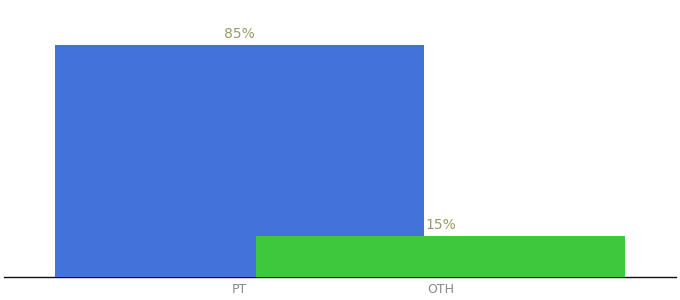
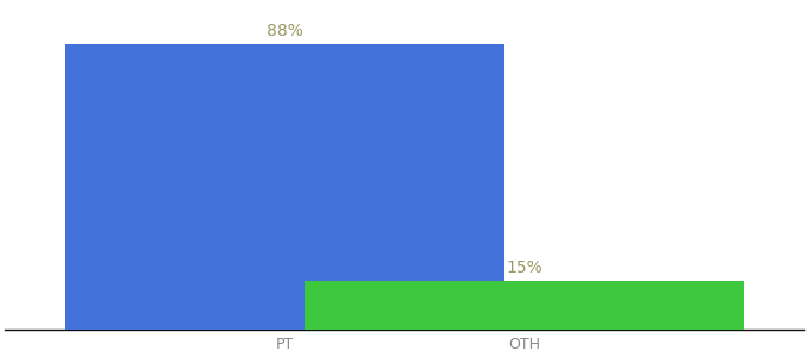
PT: 85% -> 88%
